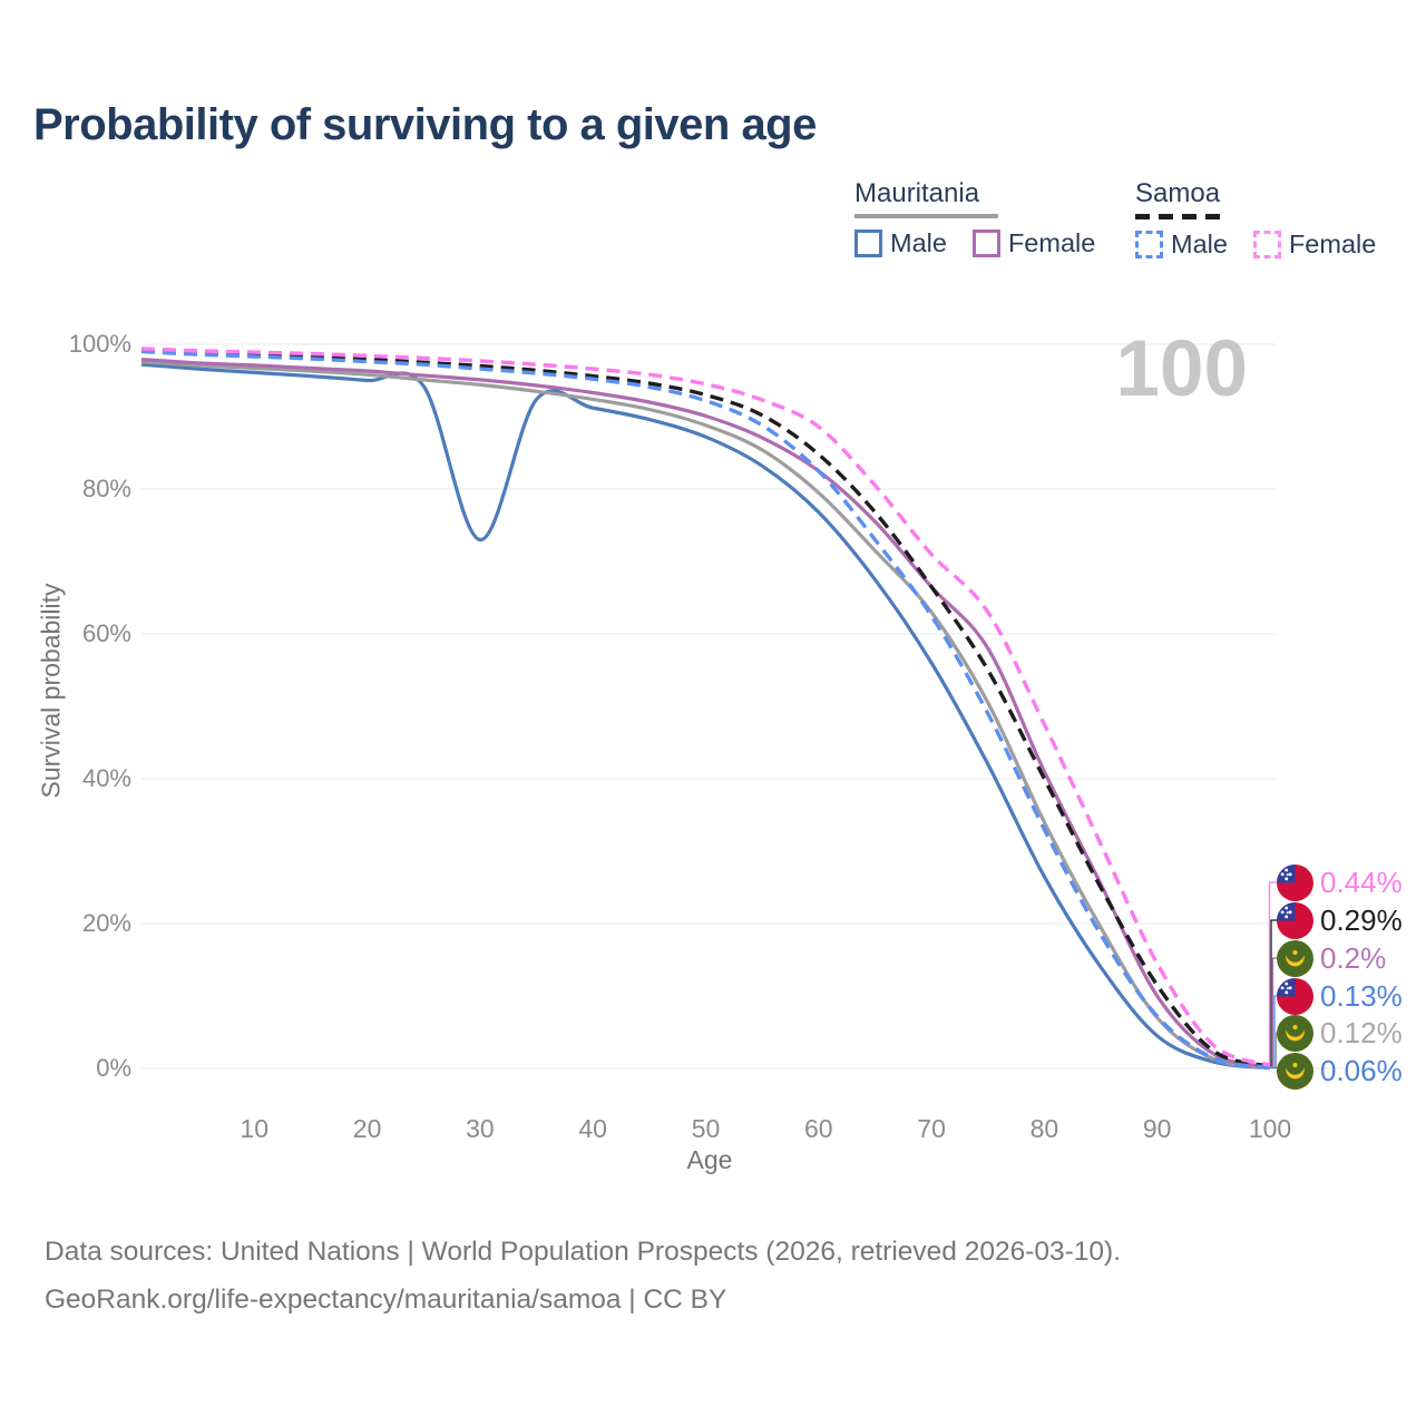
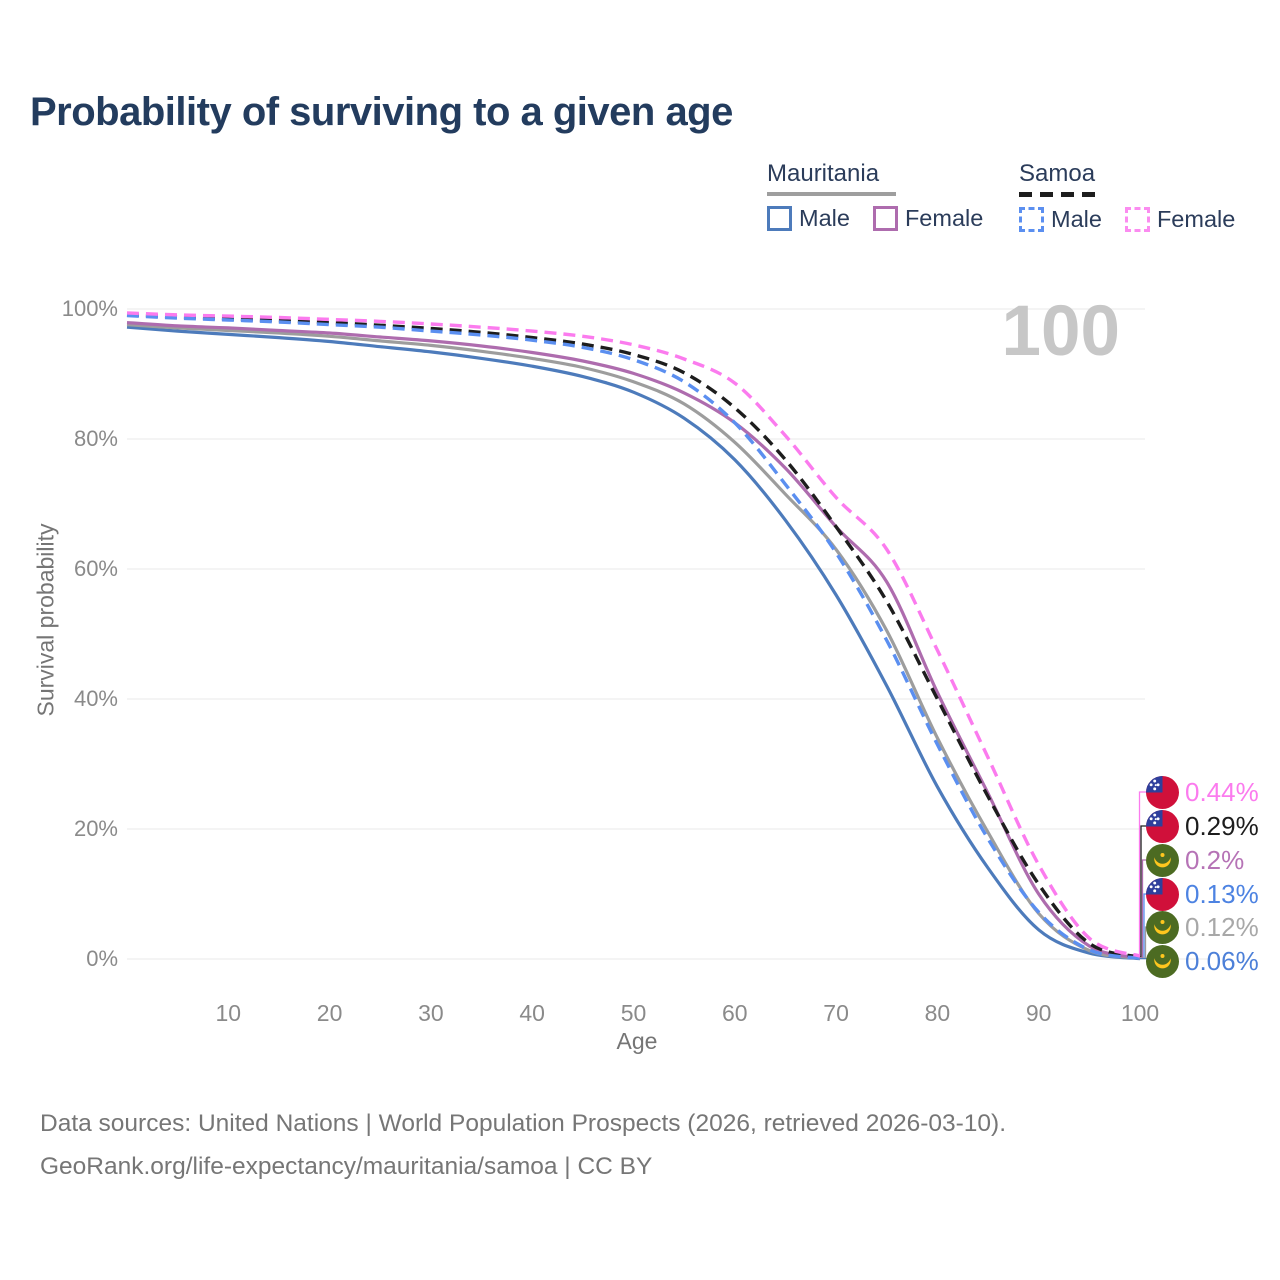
Mauritania Male/30: 73% -> 93%
